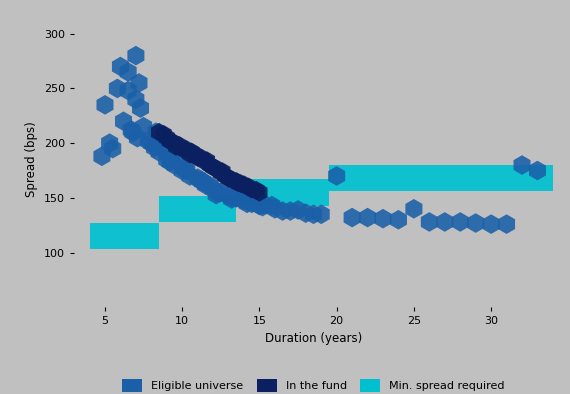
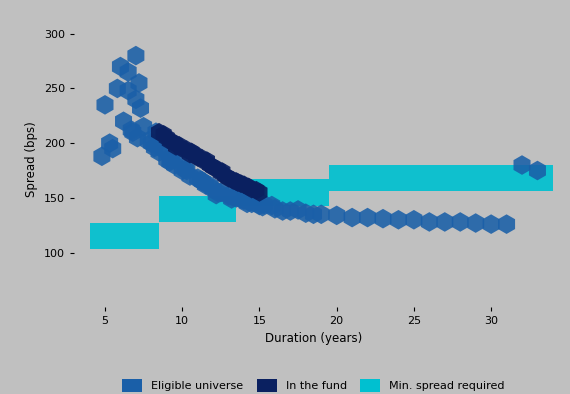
Eligible universe/20: 170 -> 134
Eligible universe/25: 140 -> 130
